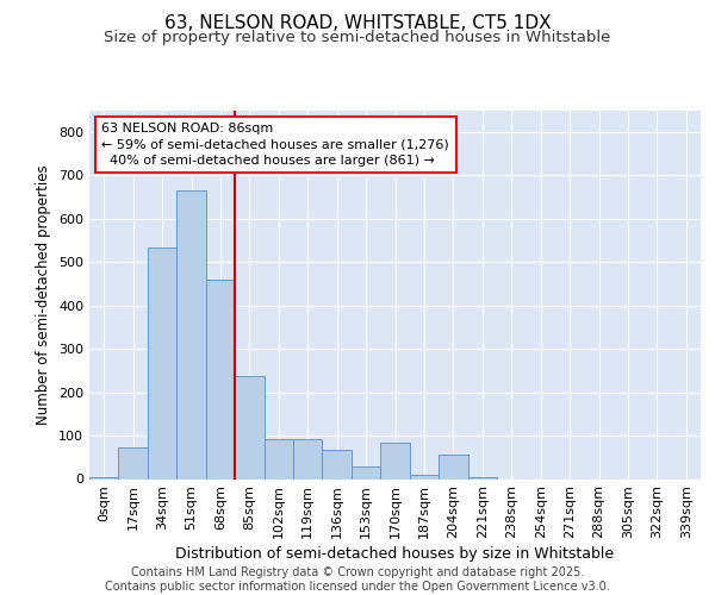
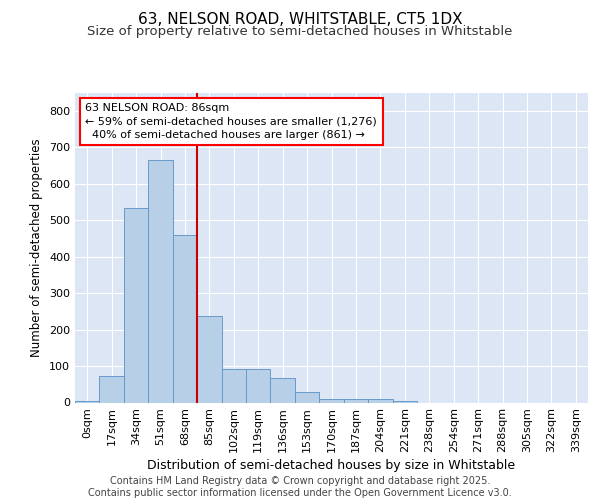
170sqm: 85 -> 9
204sqm: 55 -> 10
